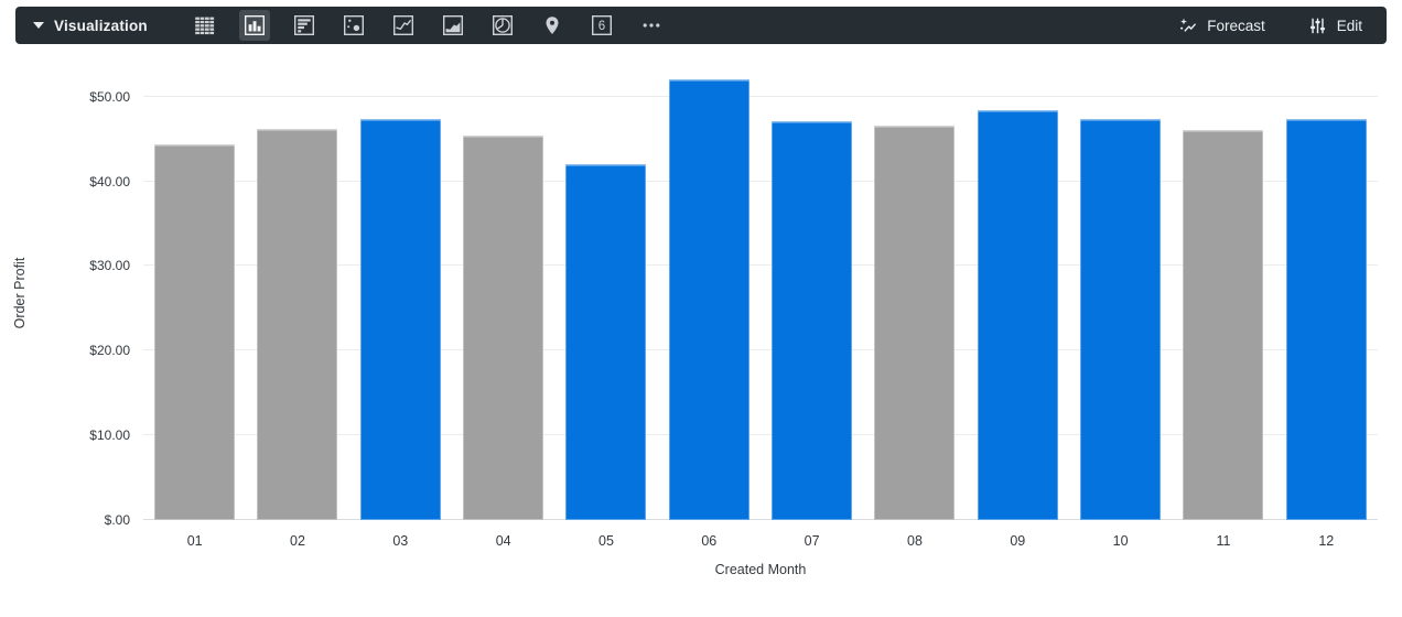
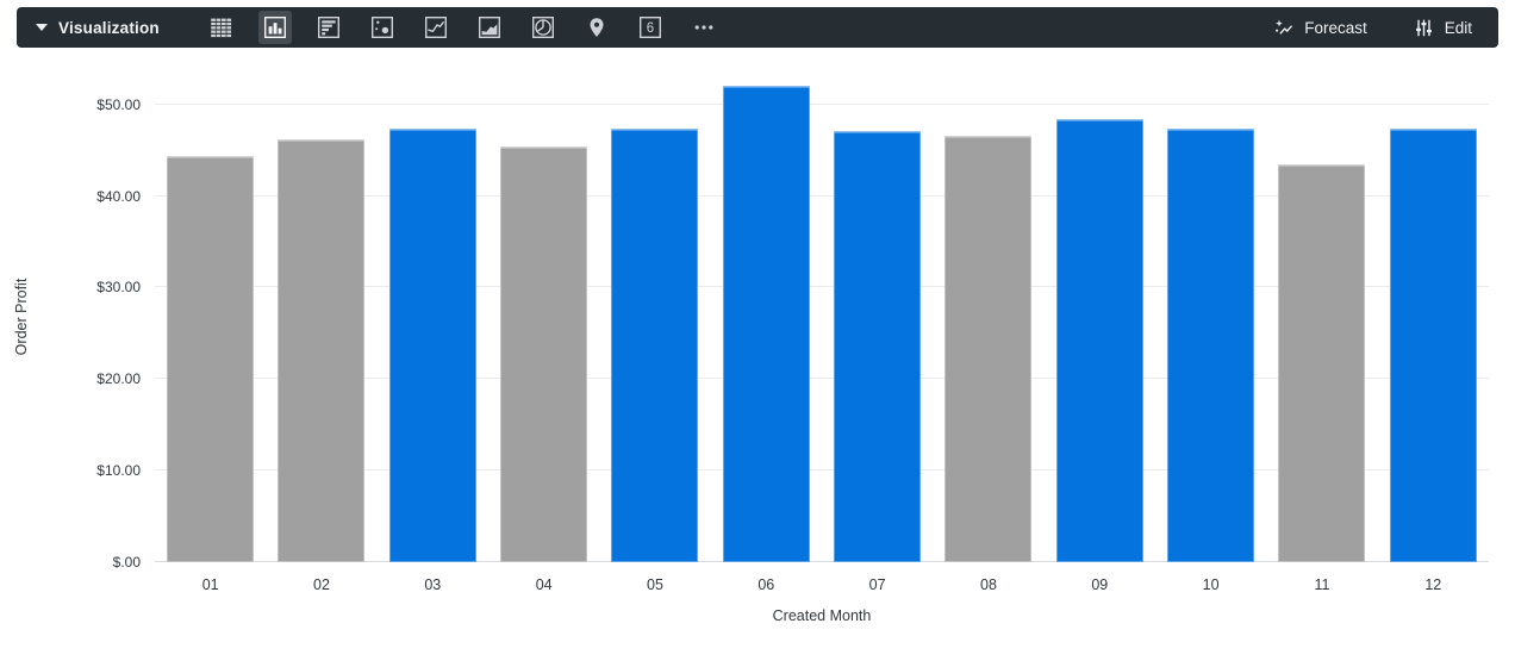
05: $42 -> $47
11: $46 -> $44
